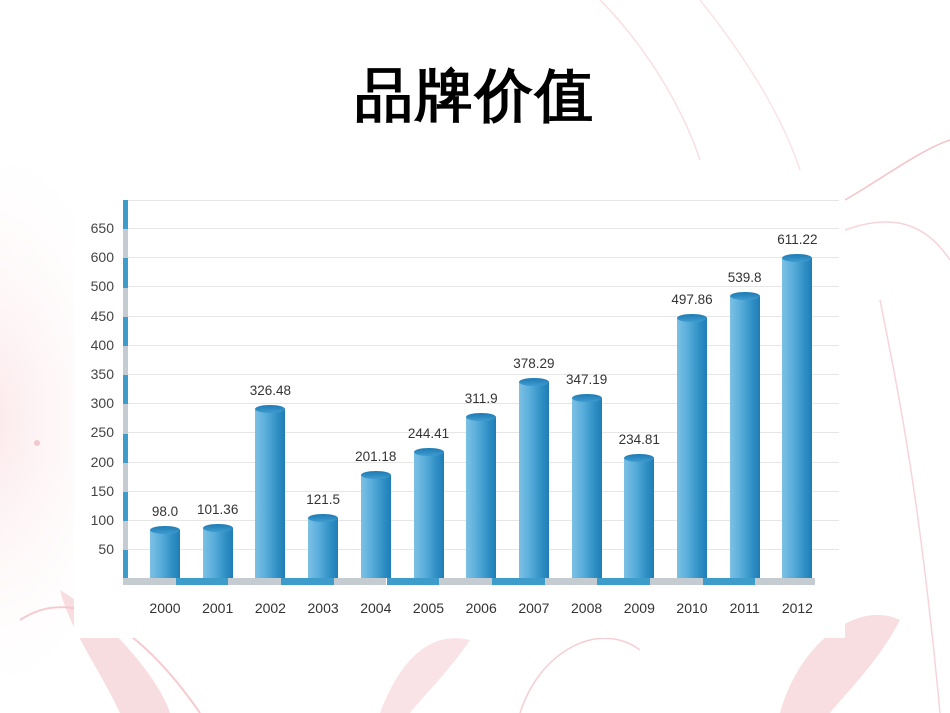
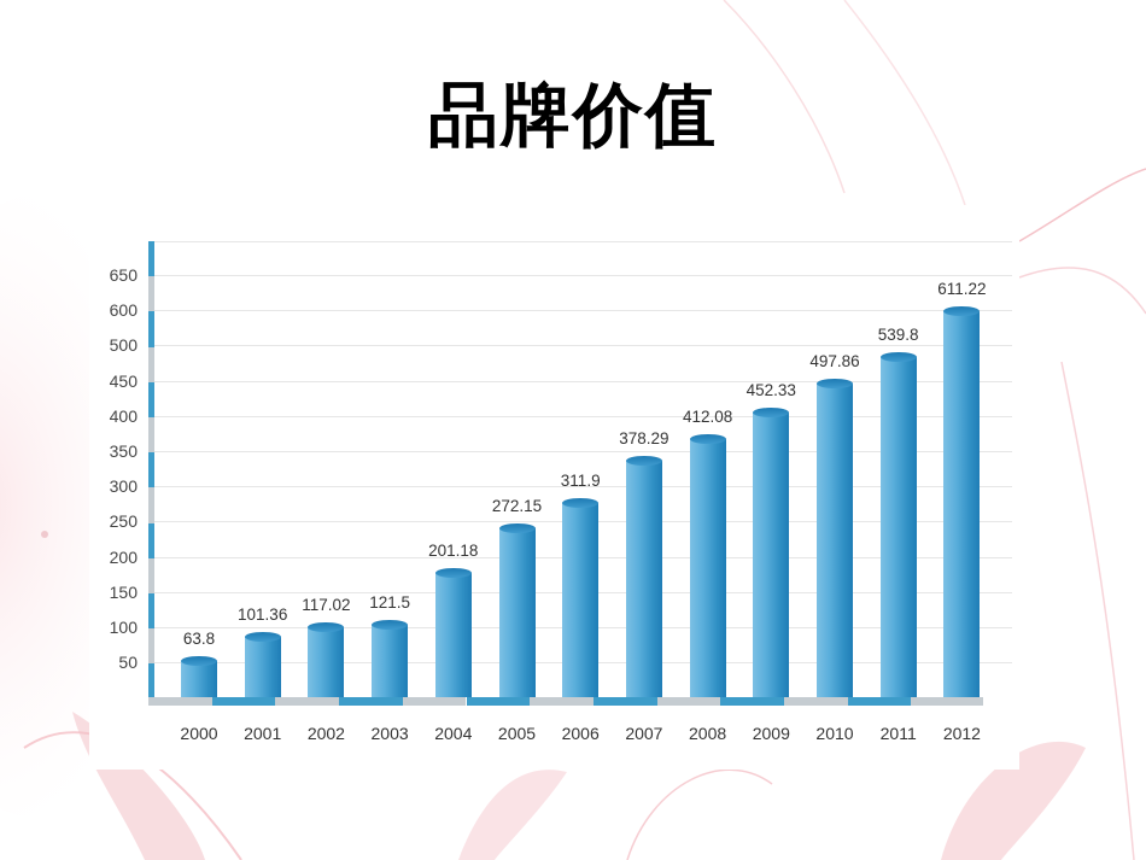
2000: 98.0 -> 63.8
2002: 326.48 -> 117.02
2005: 244.41 -> 272.15
2008: 347.19 -> 412.08
2009: 234.81 -> 452.33
